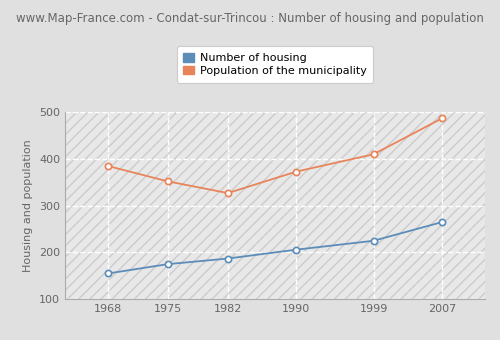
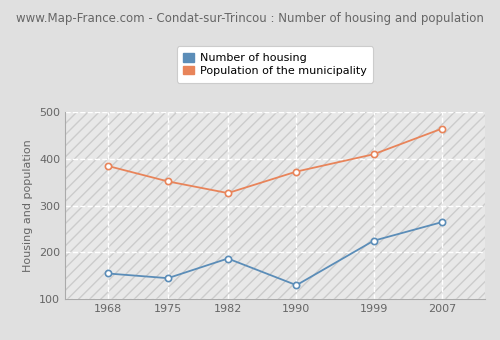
Number of housing/1975: 175 -> 145
Number of housing/1990: 206 -> 130
Population of the municipality/2007: 487 -> 465
